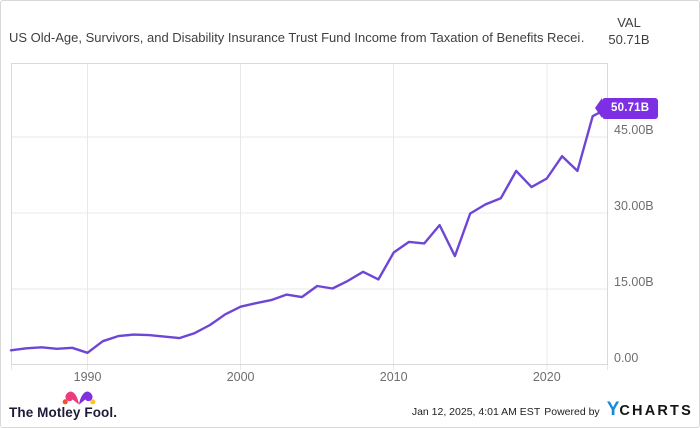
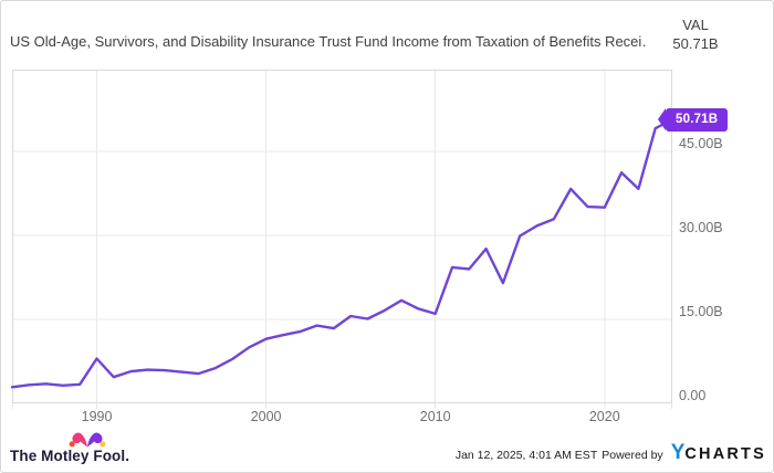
1990: 2B -> 8B
2010: 22B -> 16B
2020: 37B -> 35B
